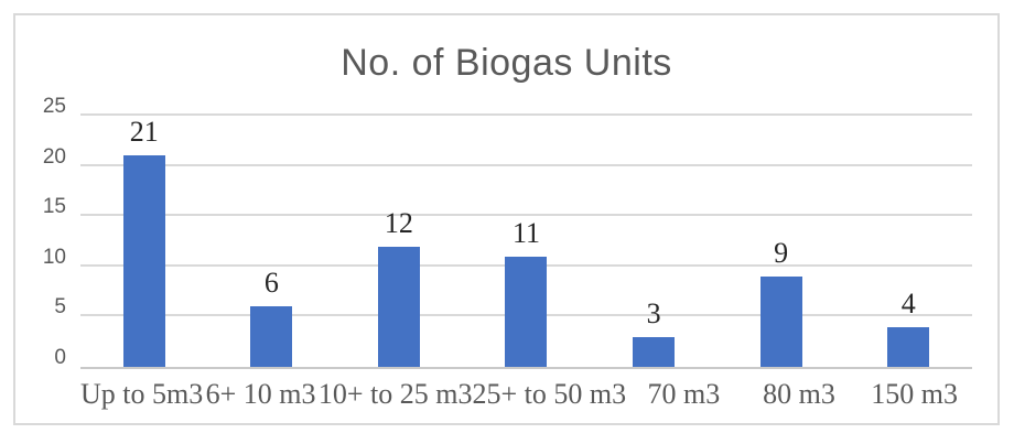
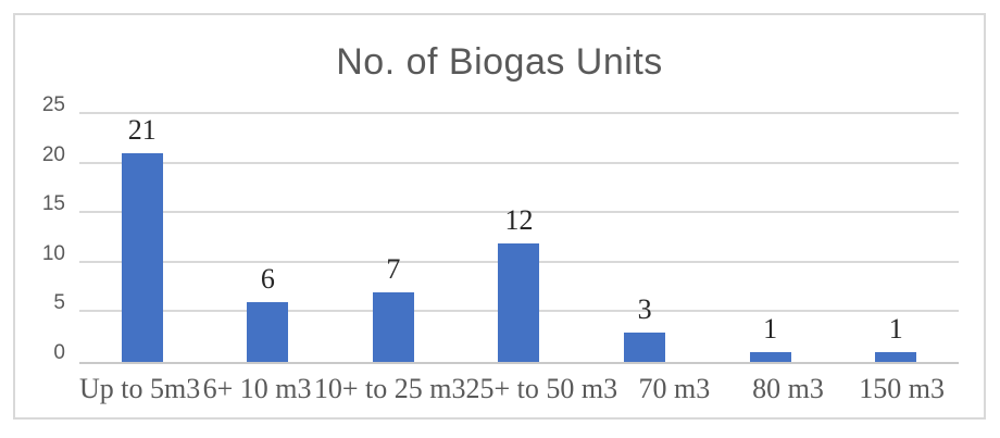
10+ to 25 m3: 12 -> 7
25+ to 50 m3: 11 -> 12
80 m3: 9 -> 1
150 m3: 4 -> 1
